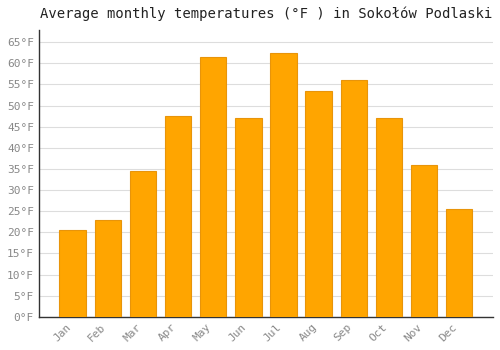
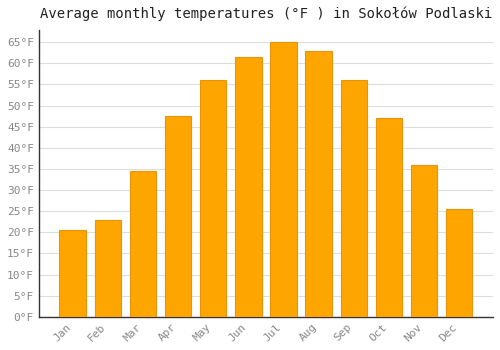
May: 61.5°F -> 56.0°F
Jun: 47.0°F -> 61.5°F
Jul: 62.5°F -> 65.0°F
Aug: 53.5°F -> 63.0°F
